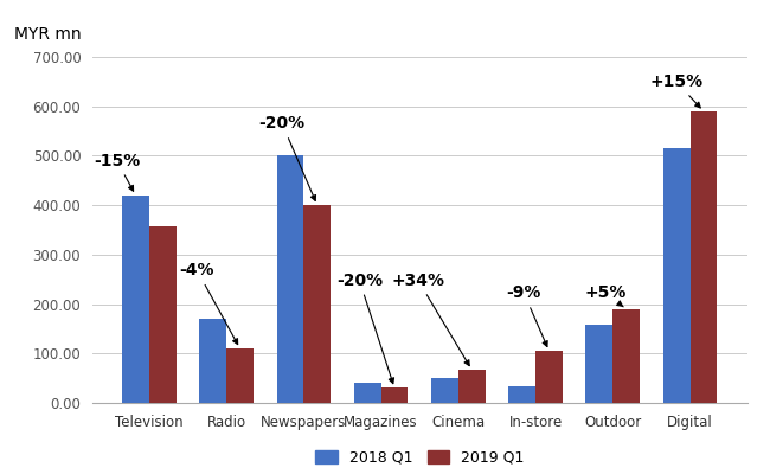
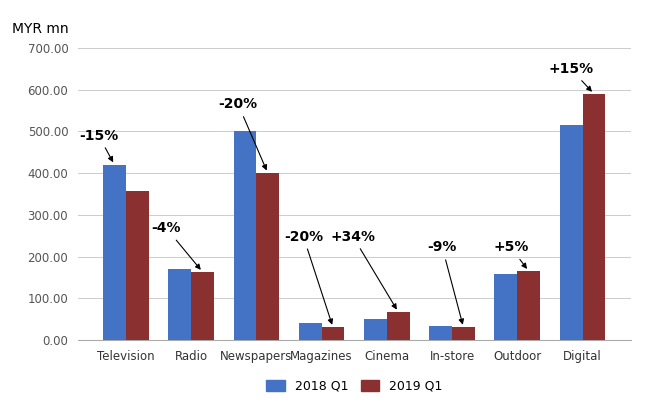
2019 Q1/Radio: 110 -> 163
2019 Q1/In-store: 105 -> 30
2019 Q1/Outdoor: 190 -> 165
